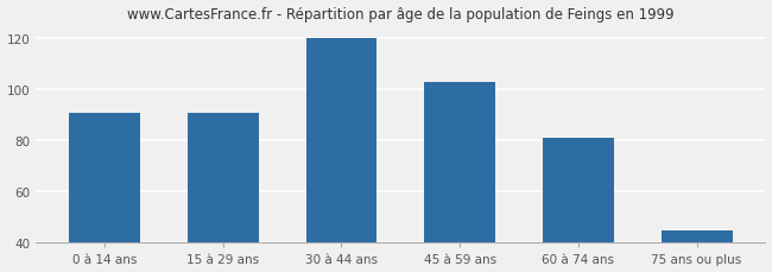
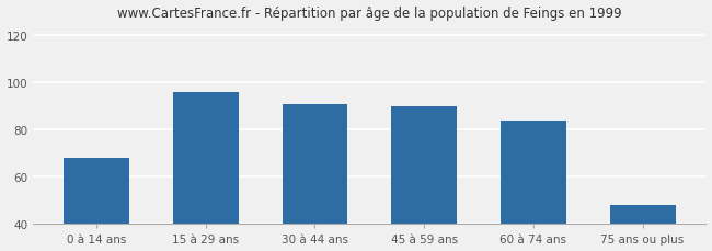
0 à 14 ans: 91 -> 68
15 à 29 ans: 91 -> 96
30 à 44 ans: 120 -> 91
45 à 59 ans: 103 -> 90
60 à 74 ans: 81 -> 84
75 ans ou plus: 45 -> 48
